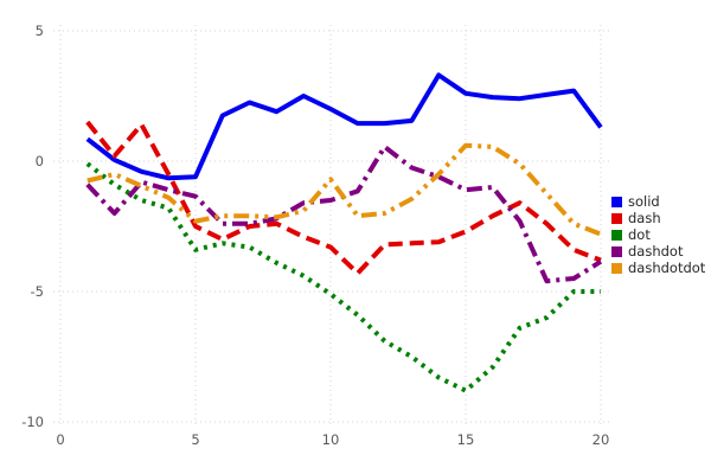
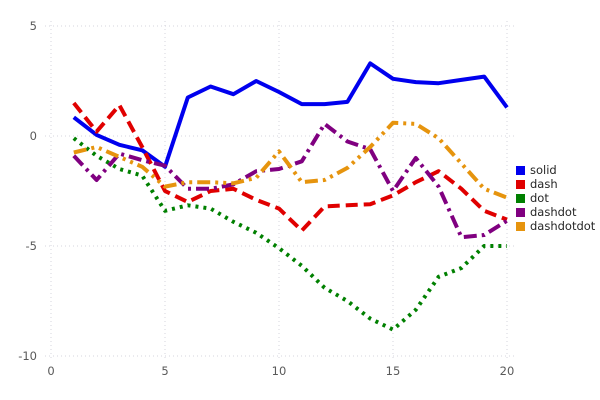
solid/5: -0.6 -> -1.4
dashdot/15: -1.1 -> -2.5
